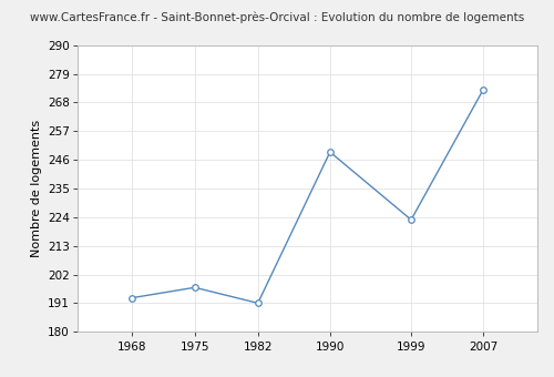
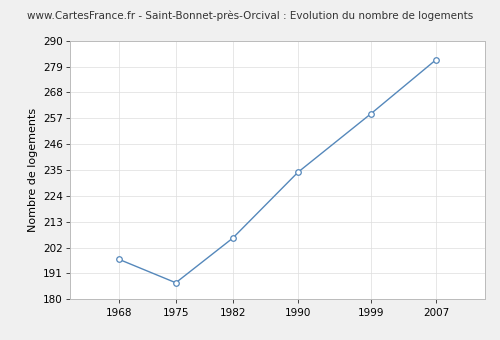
1968: 193 -> 197
1975: 197 -> 187
1982: 191 -> 206
1990: 249 -> 234
1999: 223 -> 259
2007: 273 -> 282
